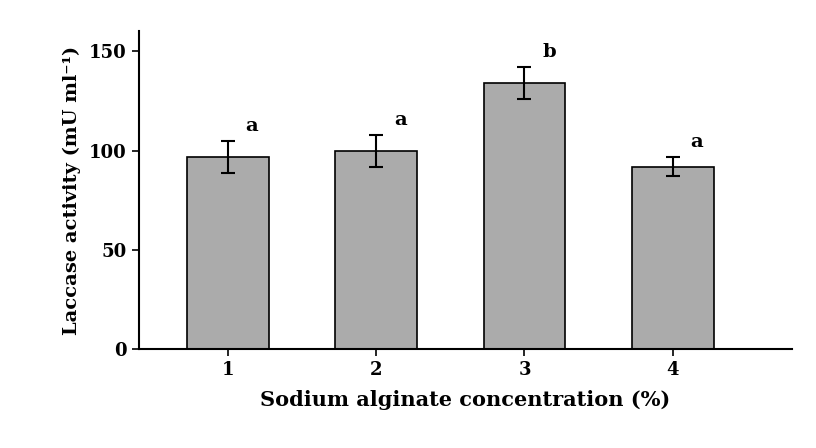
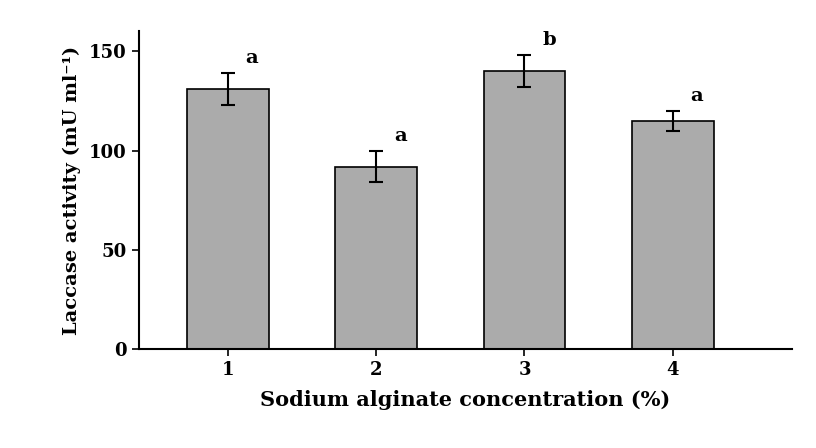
1: 97 -> 131
2: 100 -> 92
3: 134 -> 140
4: 92 -> 115
